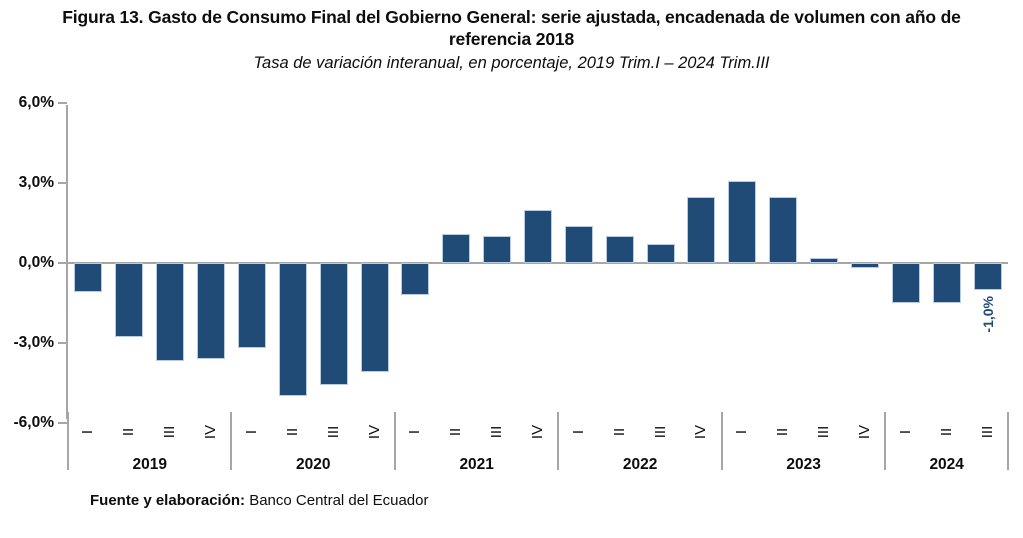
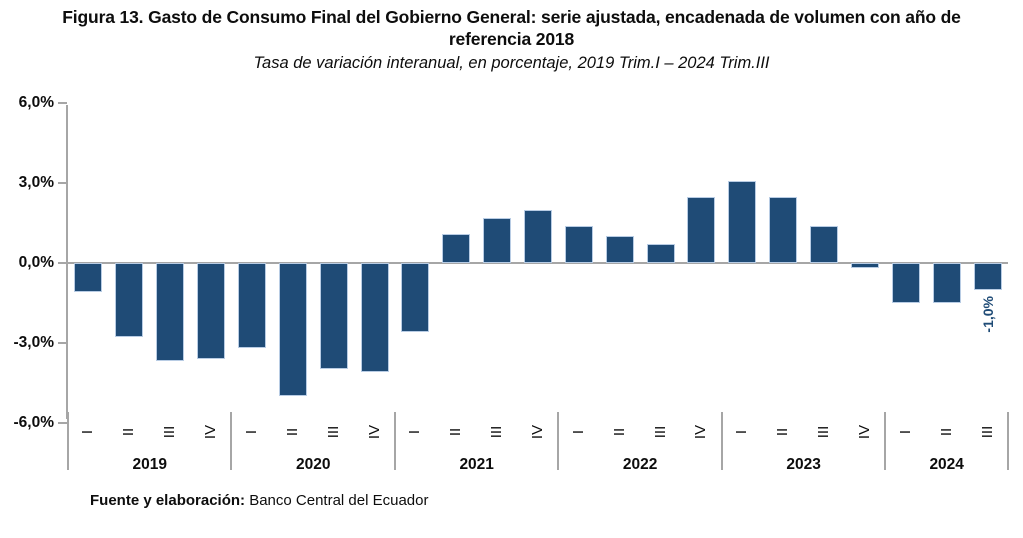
2020 III: -4,6% -> -4,0%
2021 I: -1,2% -> -2,6%
2021 III: 1,0% -> 1,7%
2023 III: 0,2% -> 1,4%
